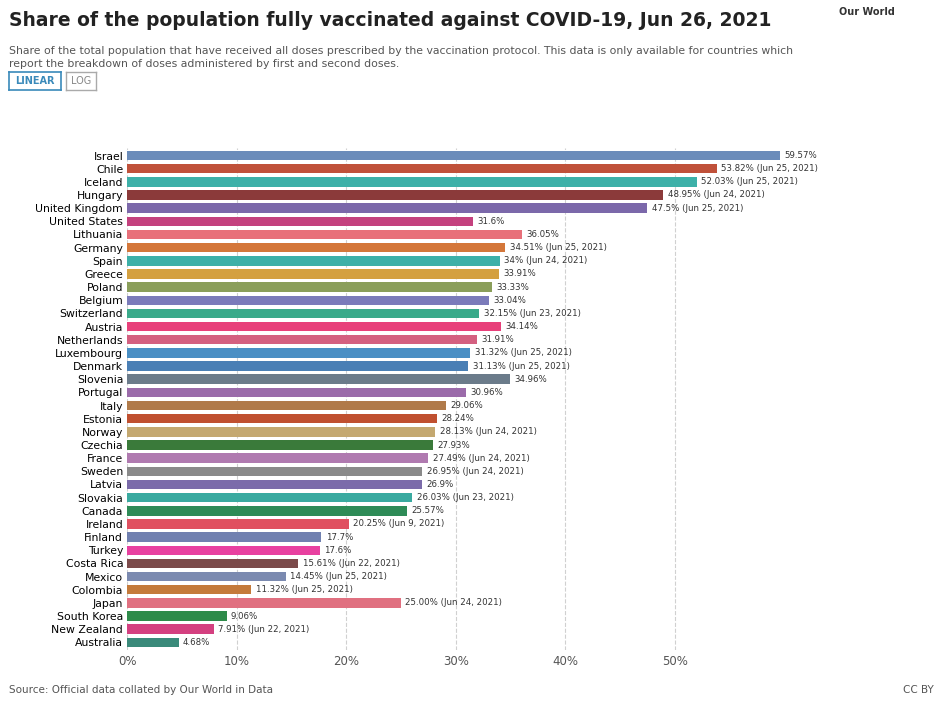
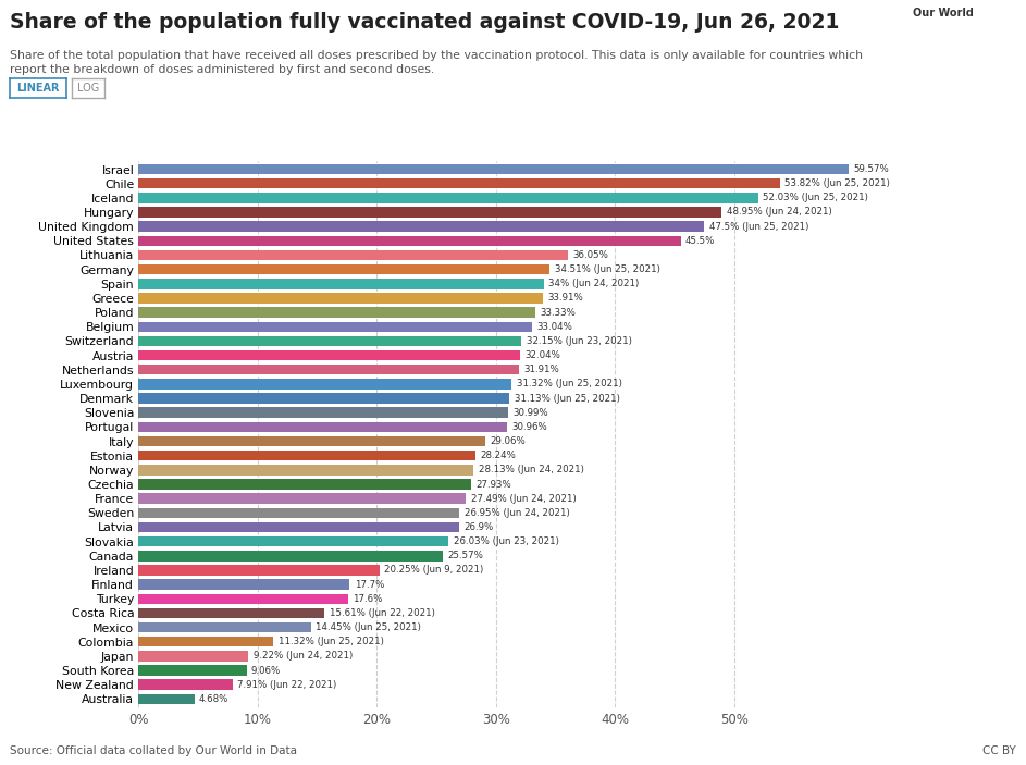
United States: 31.6% -> 45.5%
Austria: 34.14% -> 32.04%
Slovenia: 34.96% -> 30.99%
Japan: 25.00% -> 9.22%
